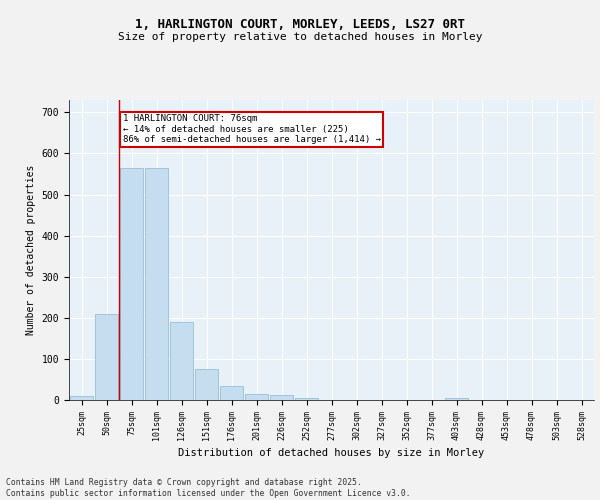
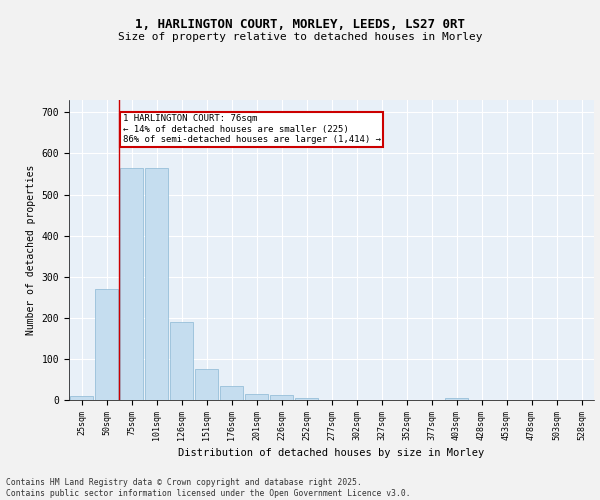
50sqm: 210 -> 270
